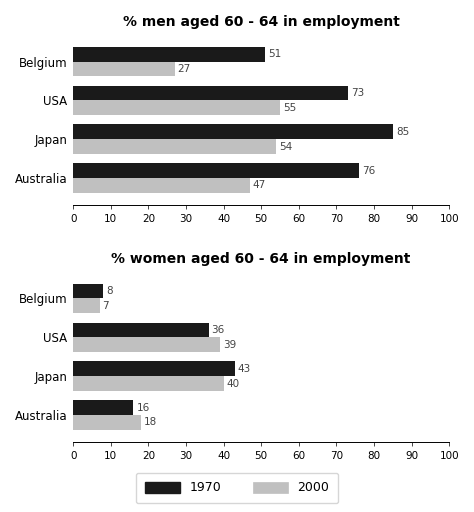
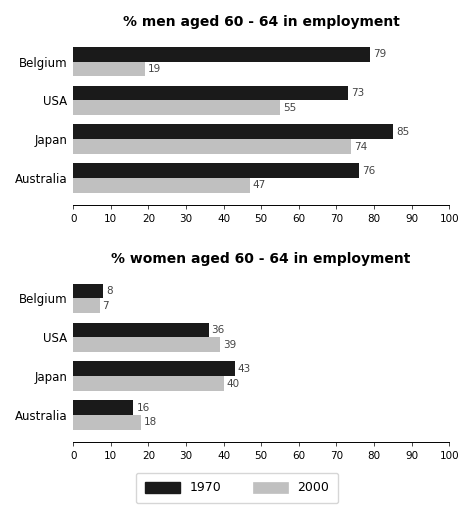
% men aged 60 - 64 in employment/1970/Belgium: 51 -> 79
% men aged 60 - 64 in employment/2000/Belgium: 27 -> 19
% men aged 60 - 64 in employment/2000/Japan: 54 -> 74
